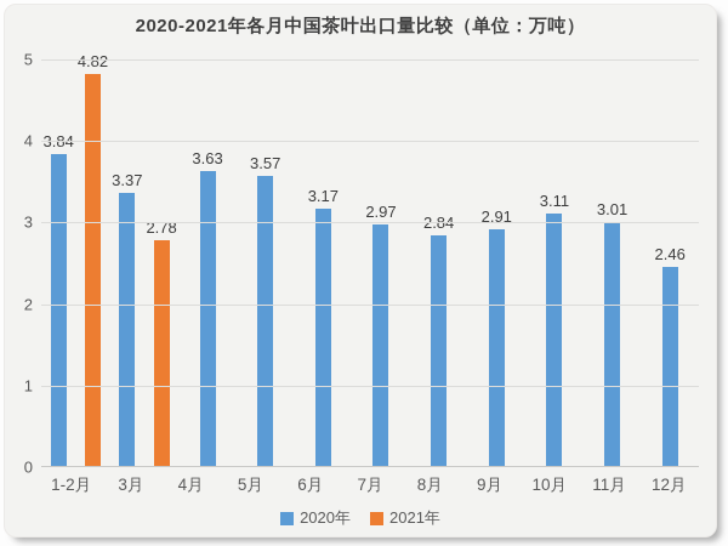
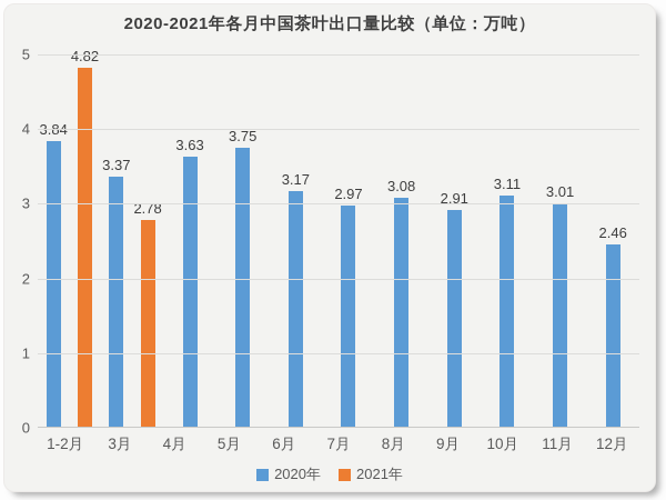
2020年/5月: 3.57 -> 3.75
2020年/8月: 2.84 -> 3.08
